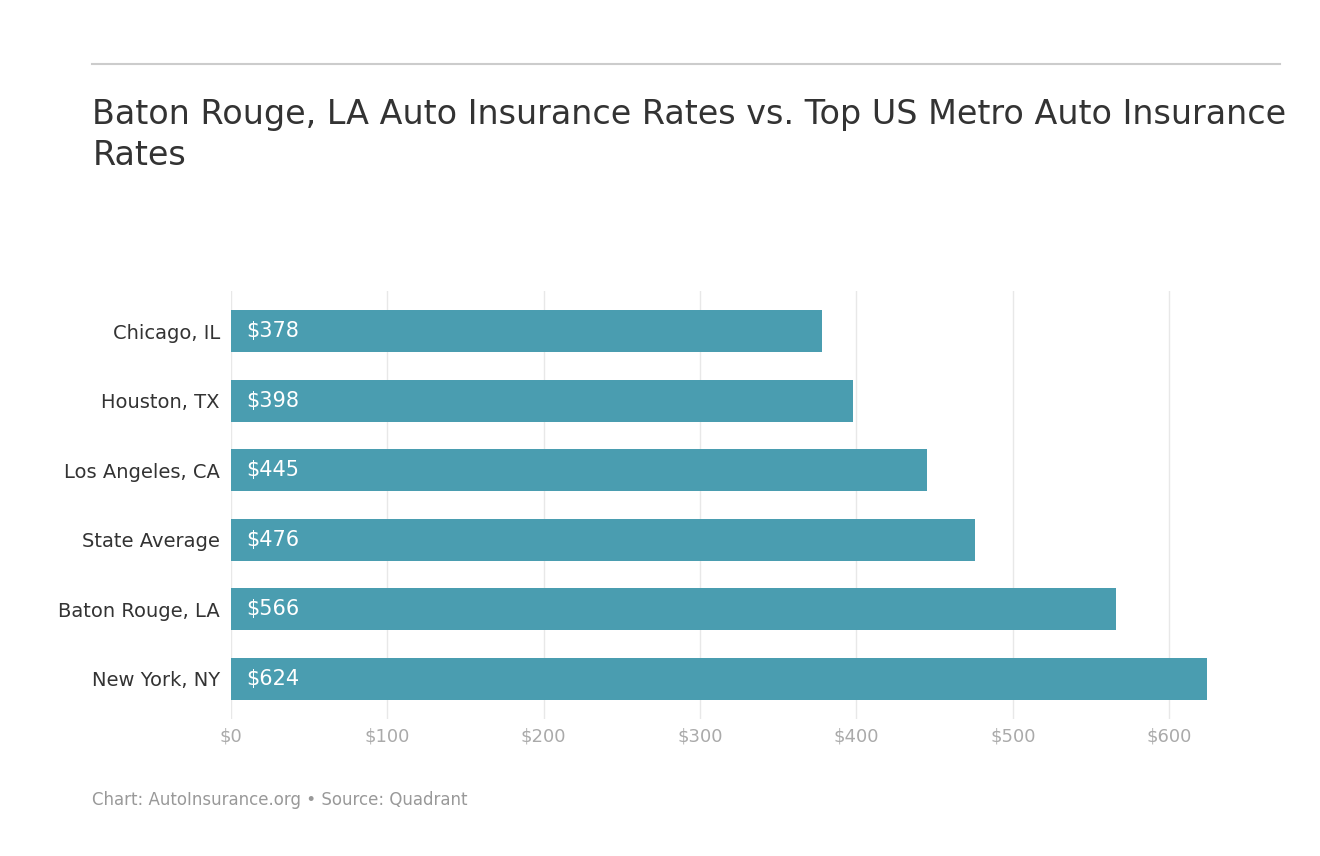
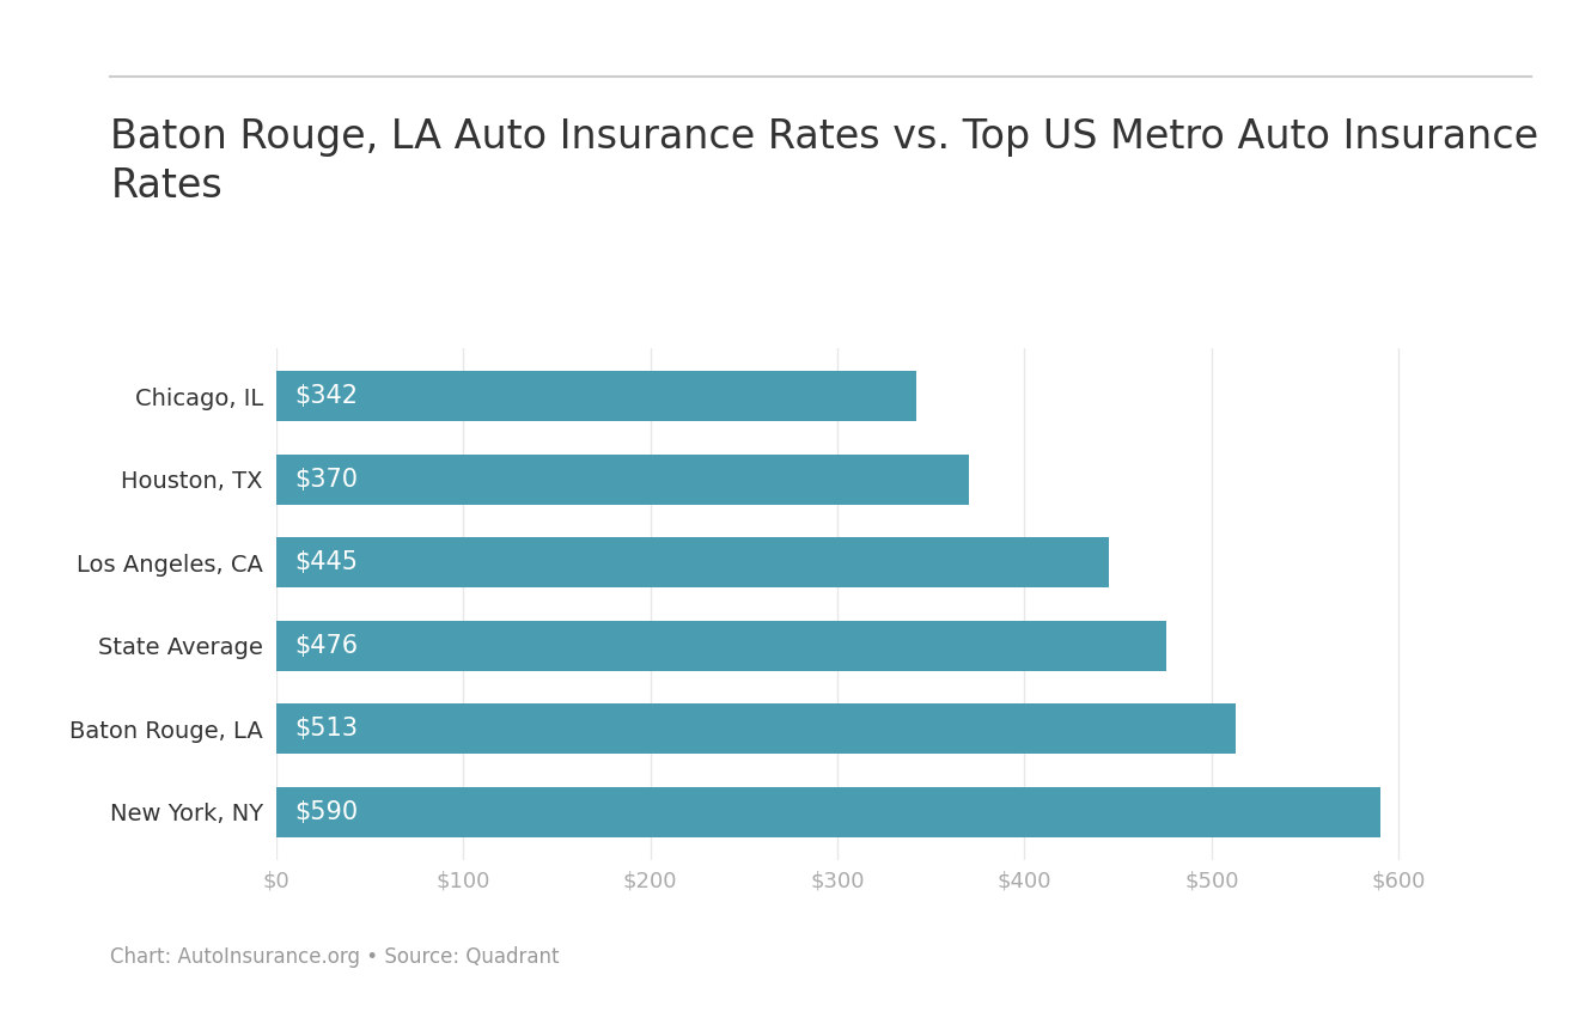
Chicago, IL: $378 -> $342
Houston, TX: $398 -> $370
Baton Rouge, LA: $566 -> $513
New York, NY: $624 -> $590
